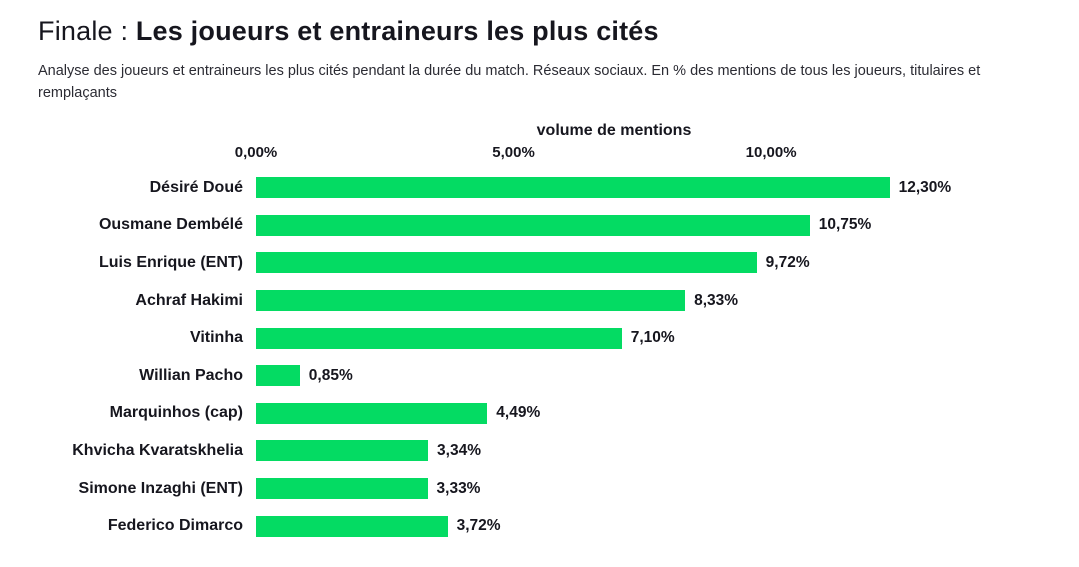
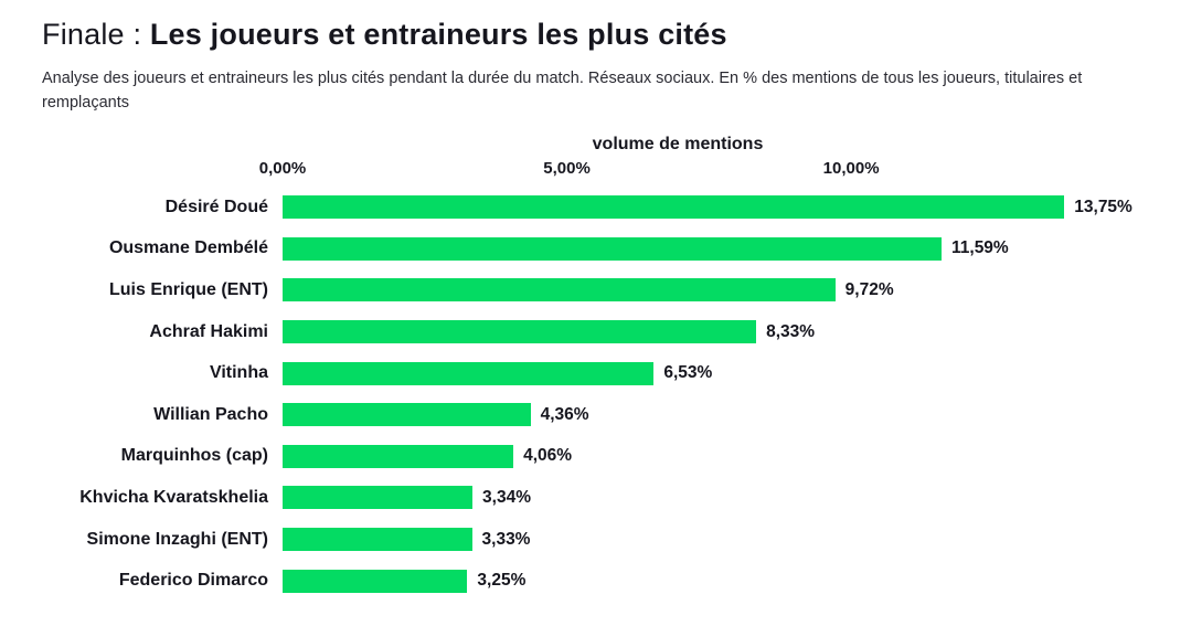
Désiré Doué: 12,30% -> 13,75%
Ousmane Dembélé: 10,75% -> 11,59%
Vitinha: 7,10% -> 6,53%
Willian Pacho: 0,85% -> 4,36%
Marquinhos (cap): 4,49% -> 4,06%
Federico Dimarco: 3,72% -> 3,25%
